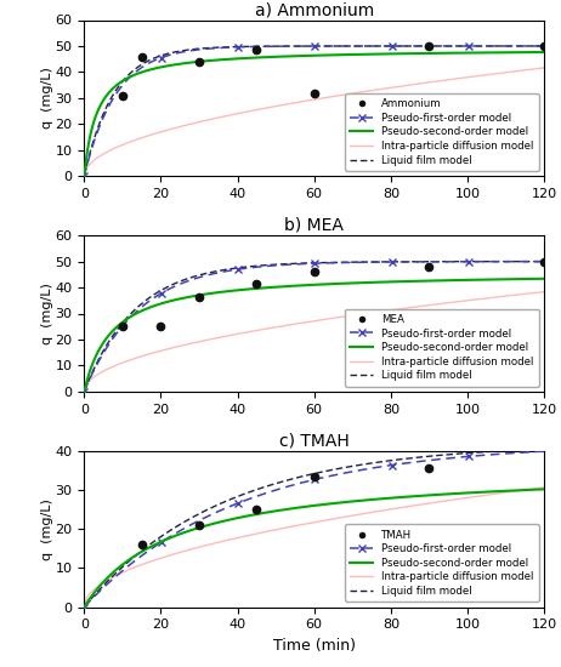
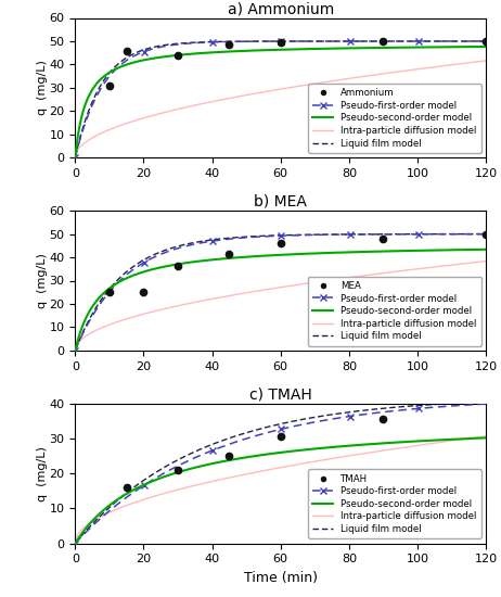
a) Ammonium/Ammonium/60: 32.0 -> 49.5
c) TMAH/TMAH/60: 33.5 -> 30.5
